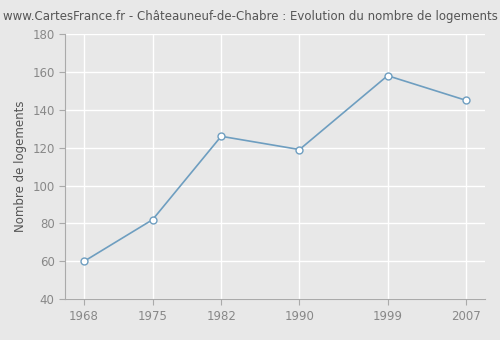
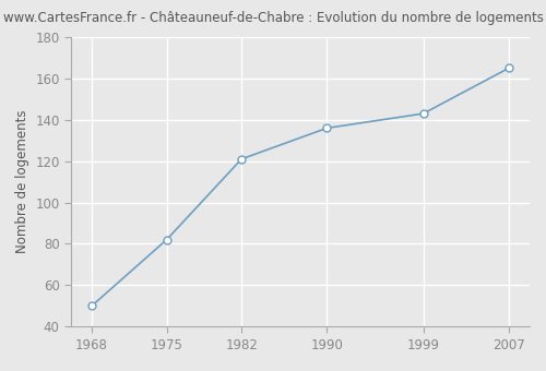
1968: 60 -> 50
1982: 126 -> 121
1990: 119 -> 136
1999: 158 -> 143
2007: 145 -> 165
